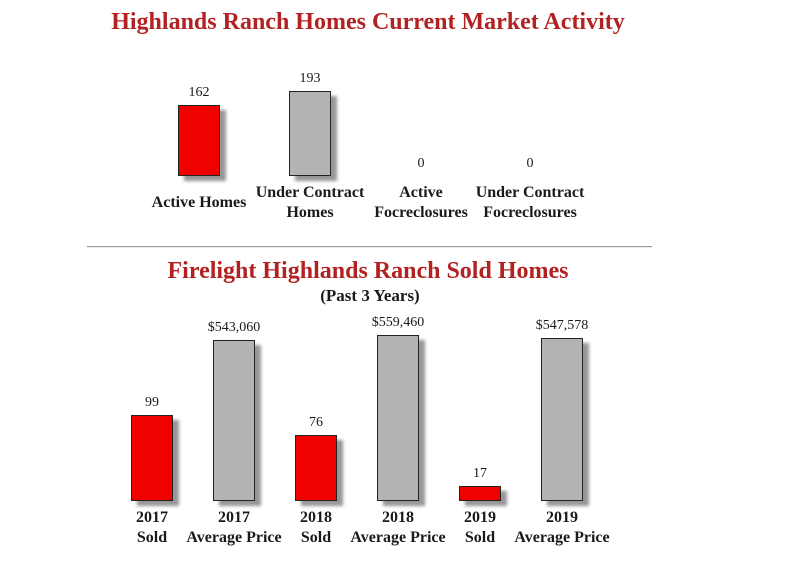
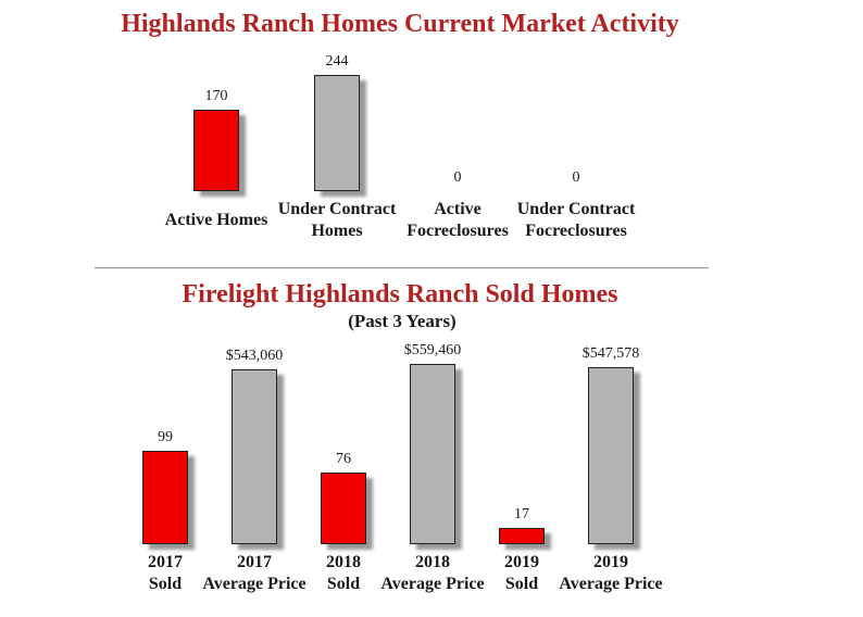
Highlands Ranch Homes Current Market Activity/Active Homes: 162 -> 170
Highlands Ranch Homes Current Market Activity/Under Contract Homes: 193 -> 244
